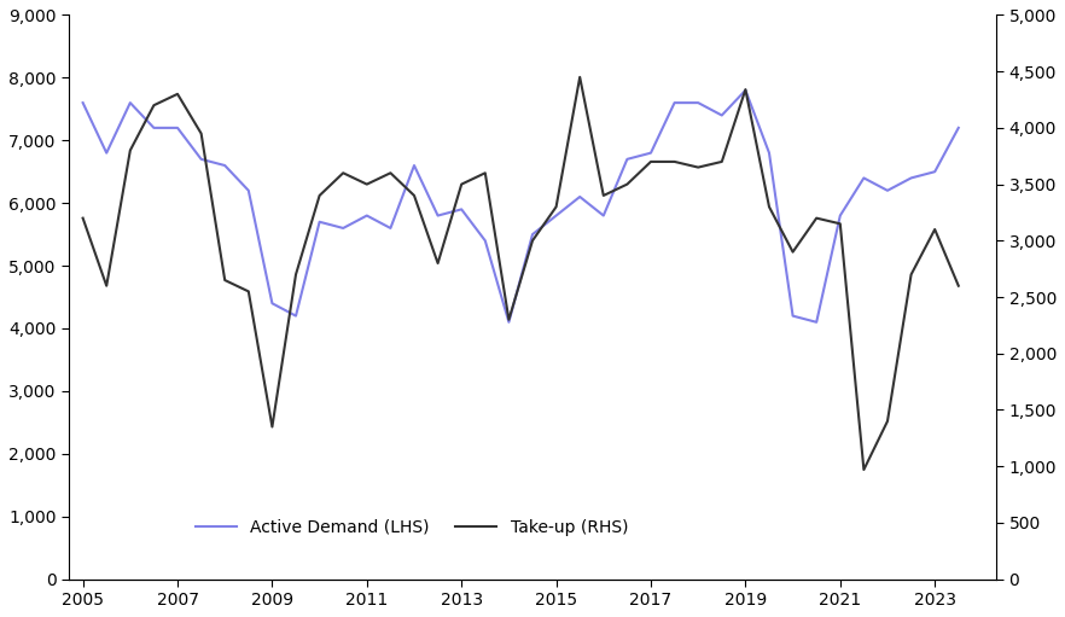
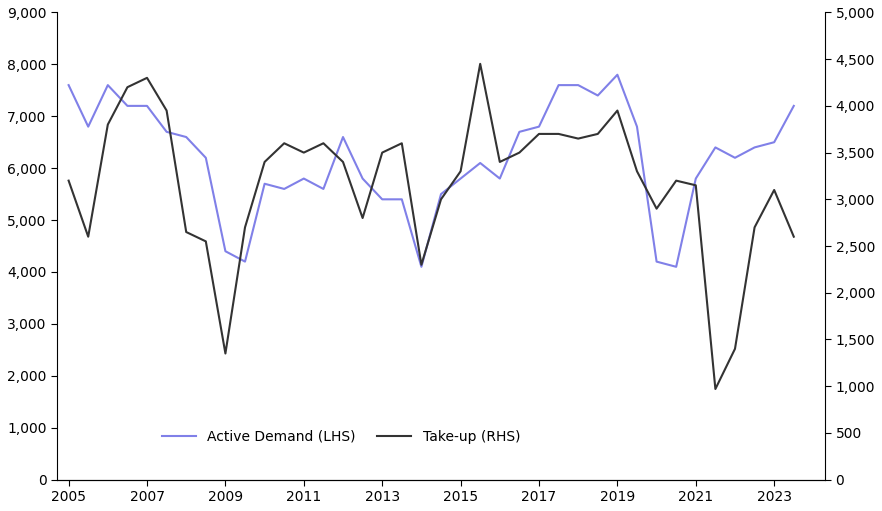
Active Demand (LHS)/2013: 5,900 -> 5,400
Take-up (RHS)/2019: 4,340 -> 3,950
